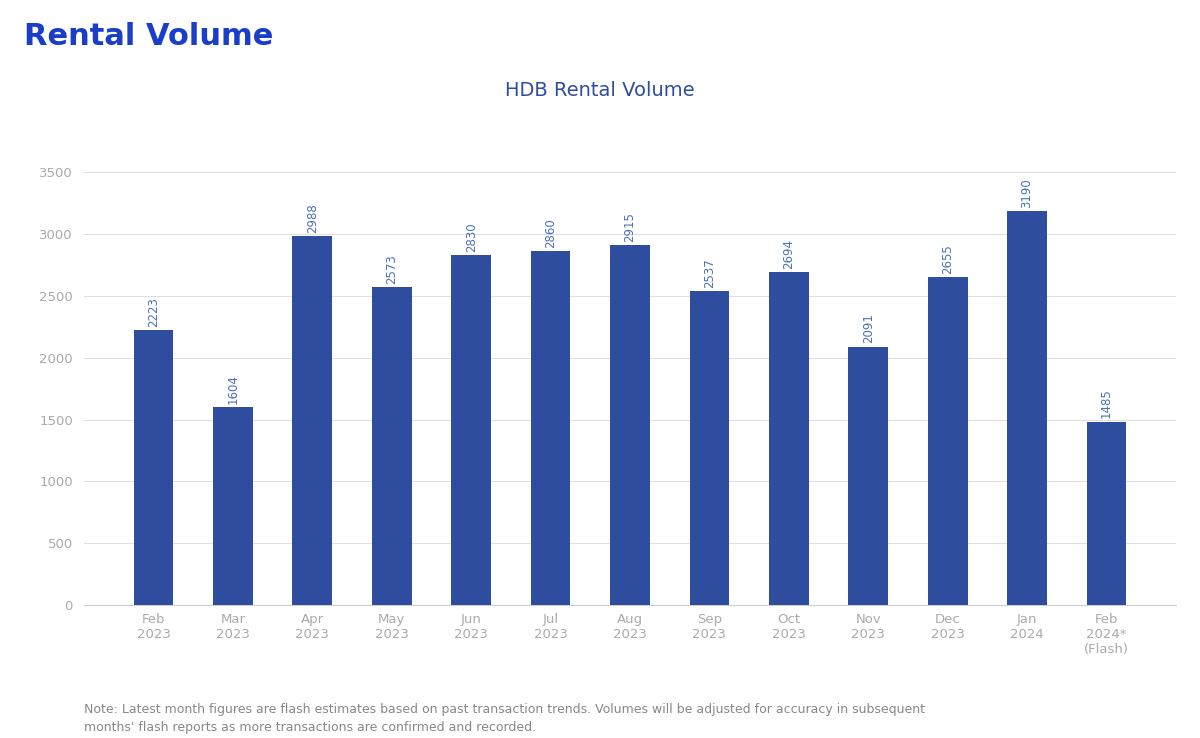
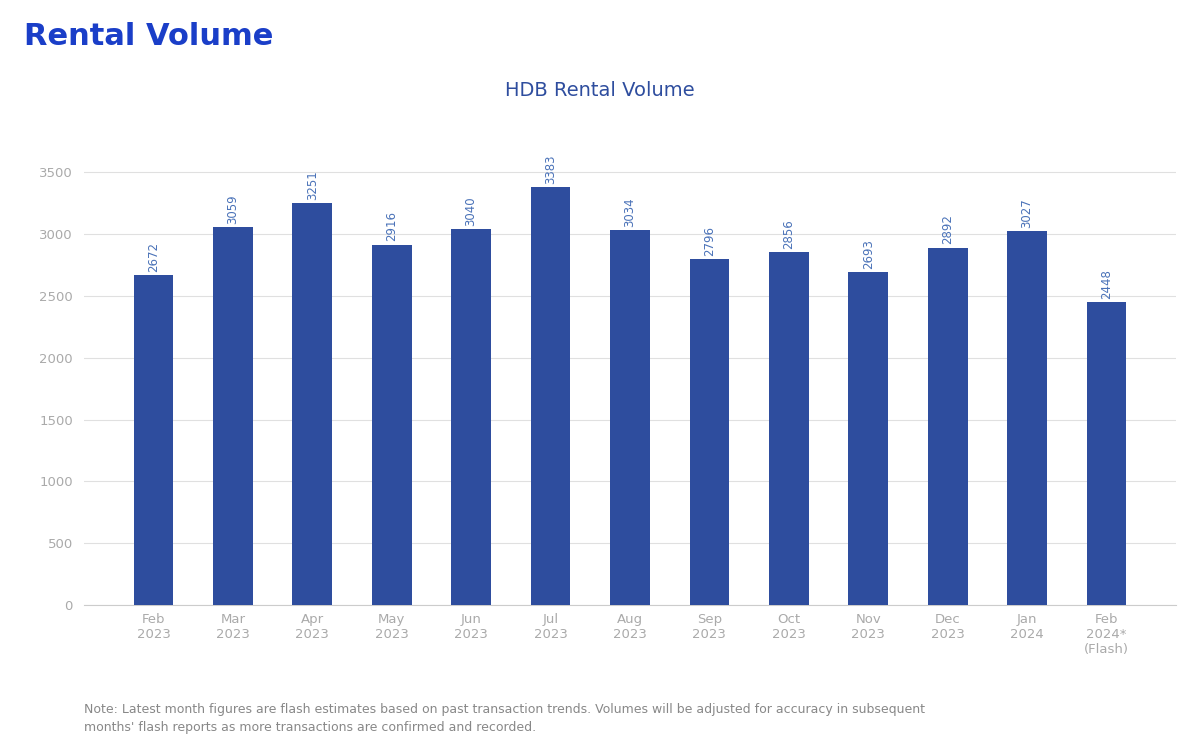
Feb 2023: 2223 -> 2672
Mar 2023: 1604 -> 3059
Apr 2023: 2988 -> 3251
May 2023: 2573 -> 2916
Jun 2023: 2830 -> 3040
Jul 2023: 2860 -> 3383
Aug 2023: 2915 -> 3034
Sep 2023: 2537 -> 2796
Oct 2023: 2694 -> 2856
Nov 2023: 2091 -> 2693
Dec 2023: 2655 -> 2892
Jan 2024: 3190 -> 3027
Feb 2024* (Flash): 1485 -> 2448
